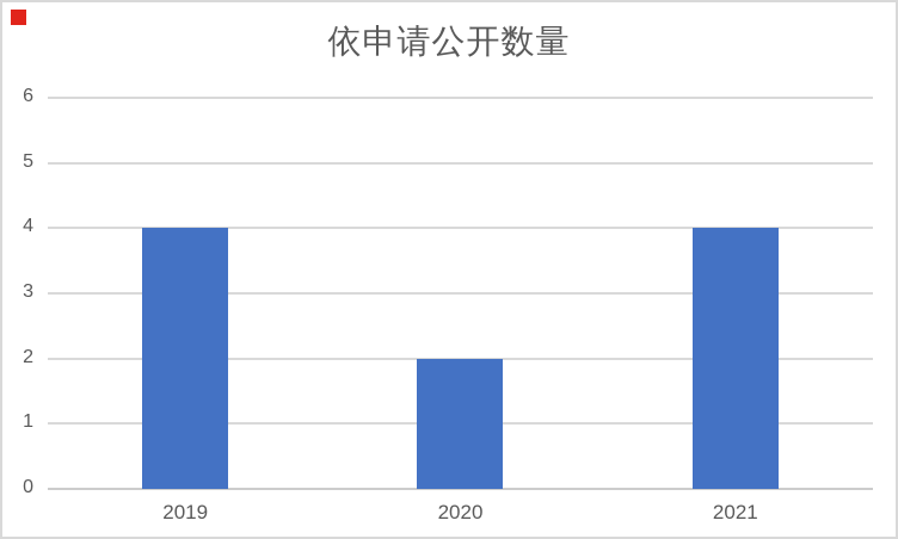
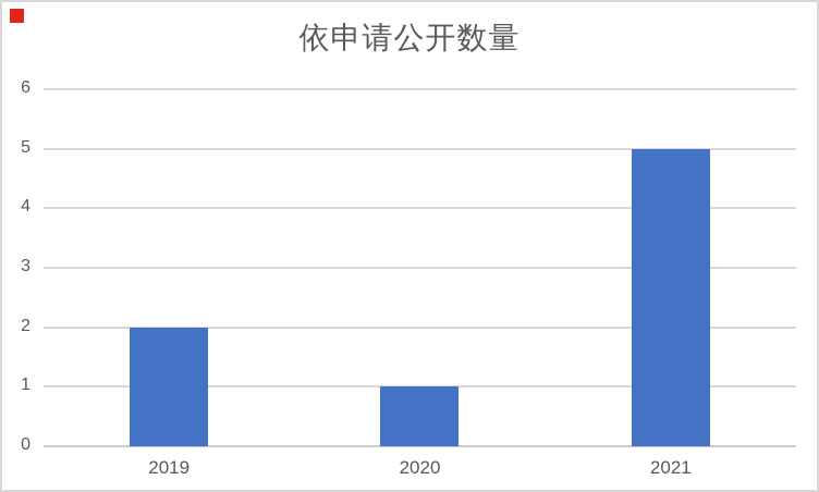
2019: 4 -> 2
2020: 2 -> 1
2021: 4 -> 5
